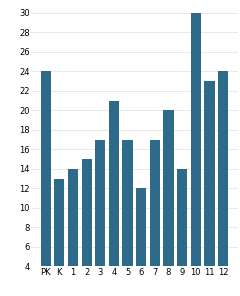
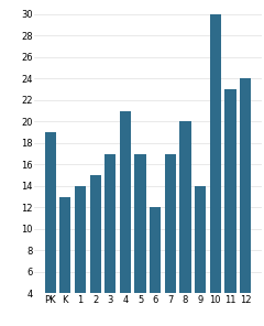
PK: 24 -> 19
